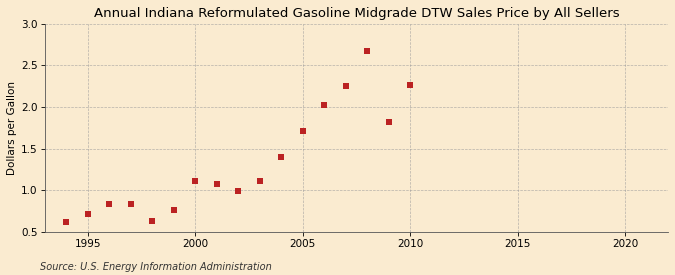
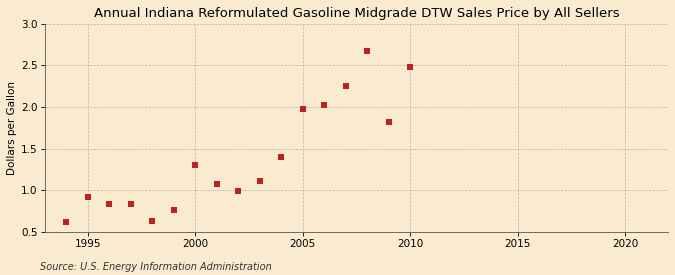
1995: 0.71 -> 0.92
2000: 1.11 -> 1.30
2005: 1.71 -> 1.98
2010: 2.27 -> 2.48
